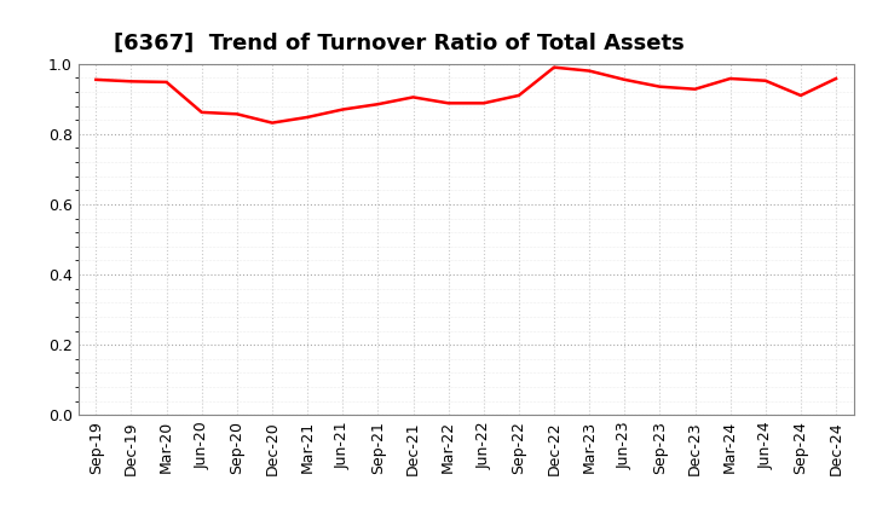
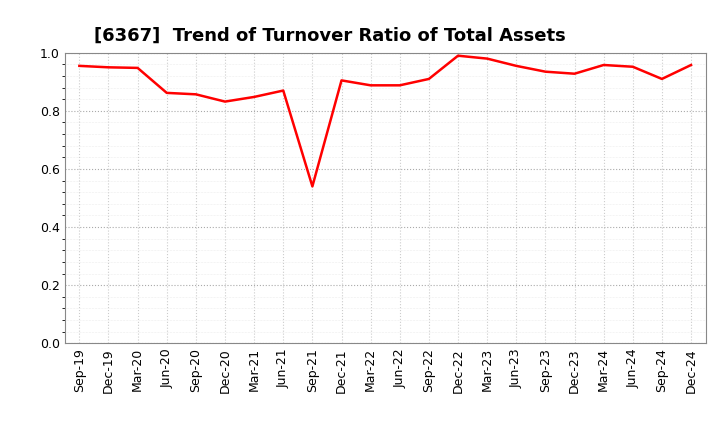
Sep-21: 0.885 -> 0.540
